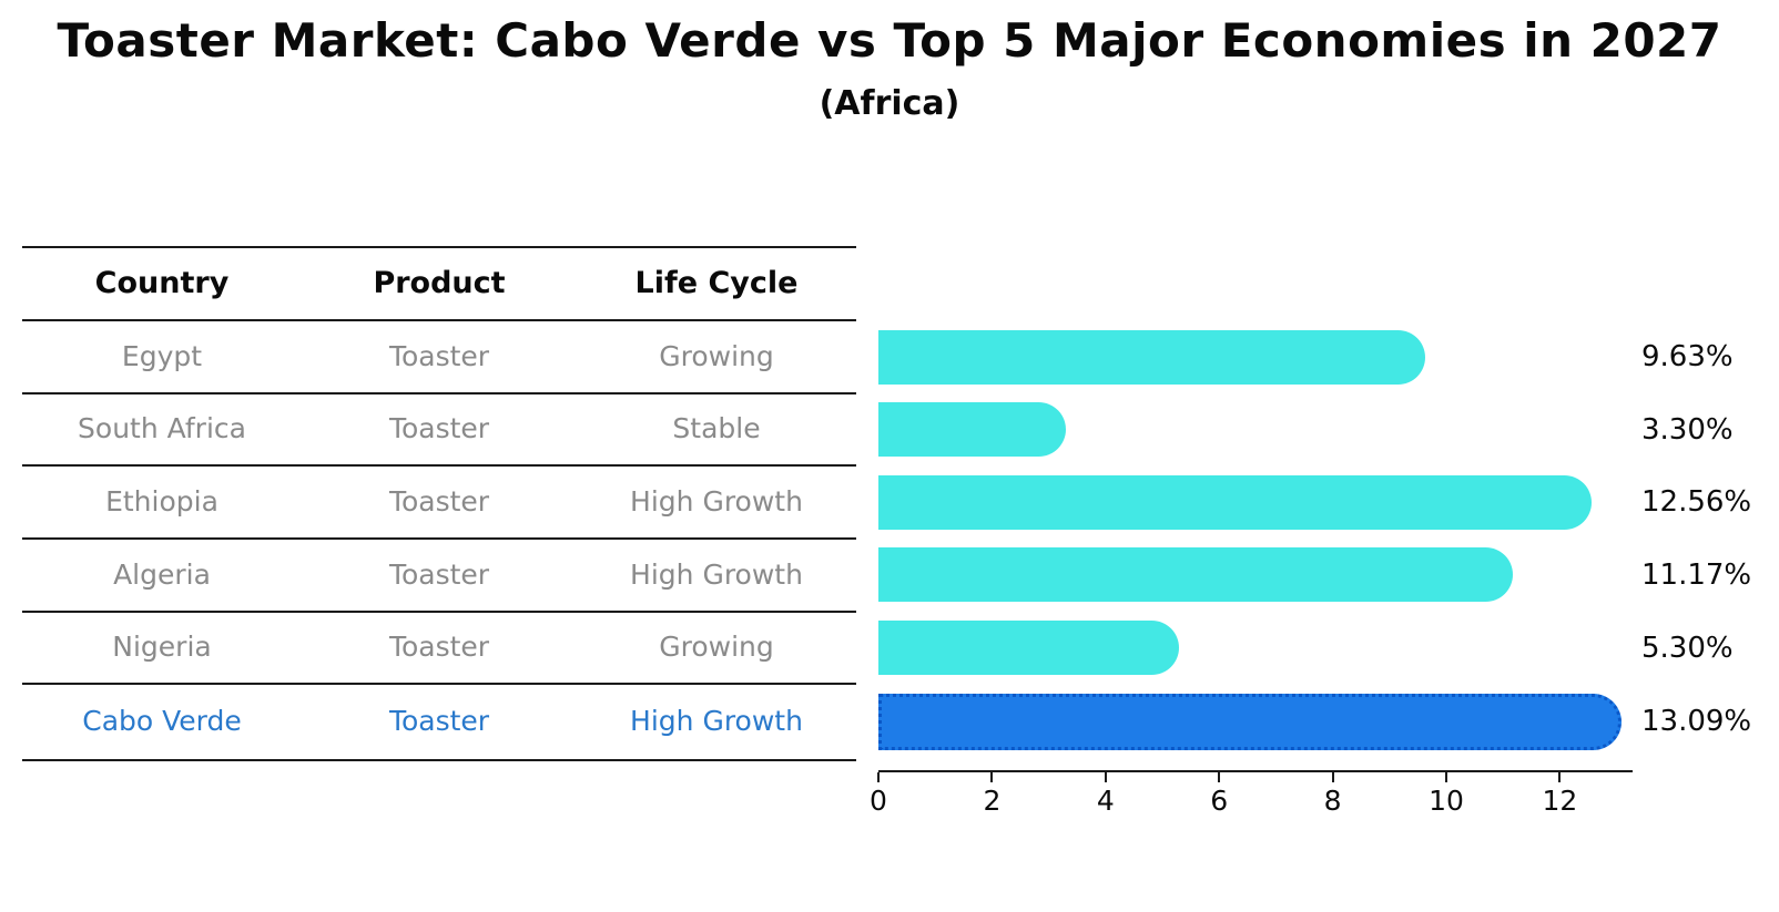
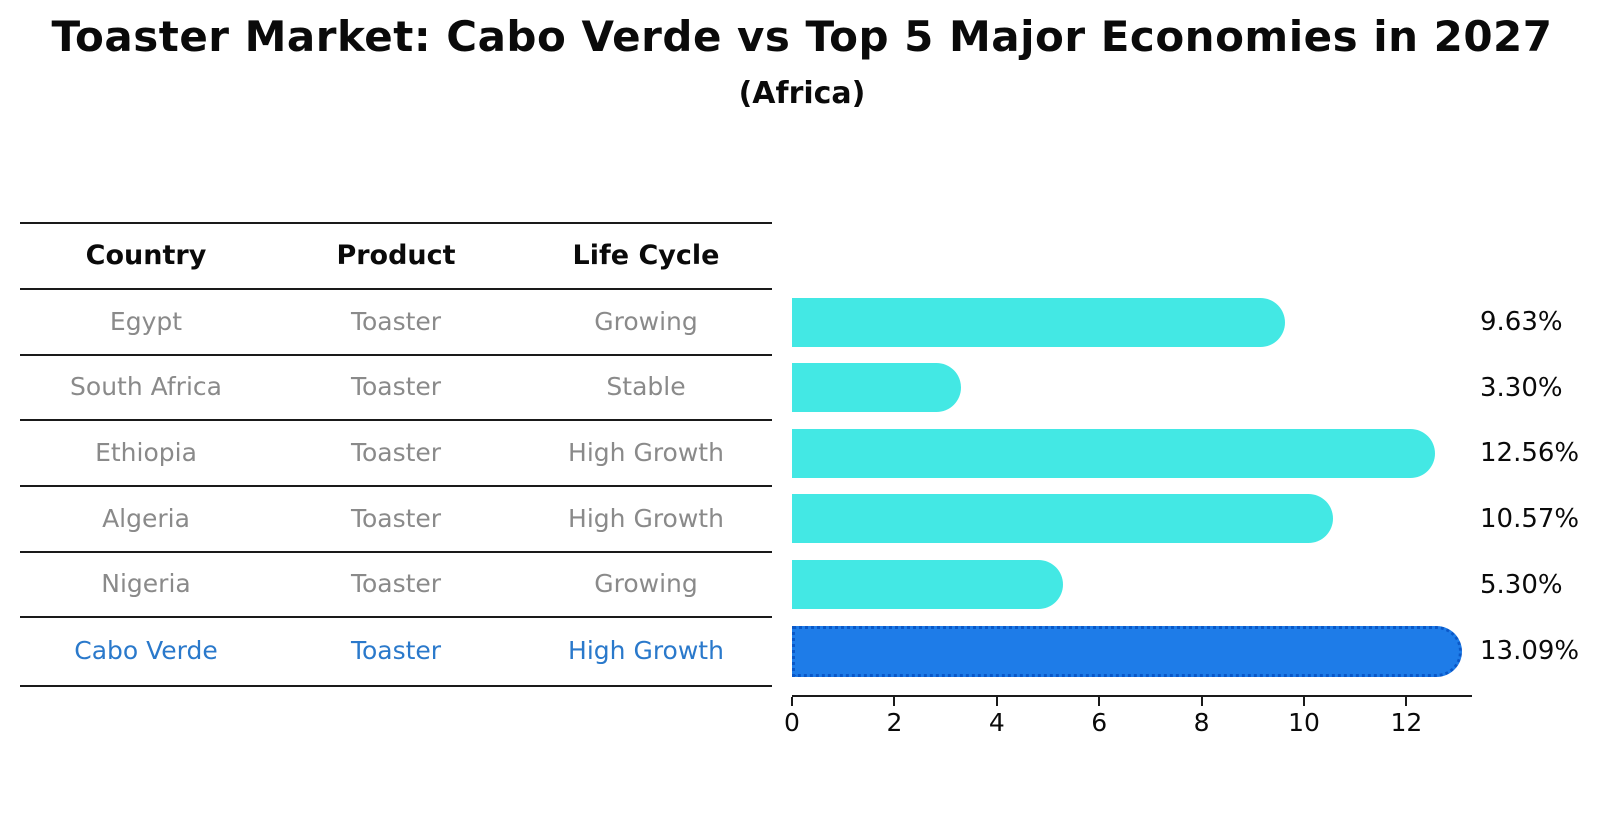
Algeria: 11.17% -> 10.57%
